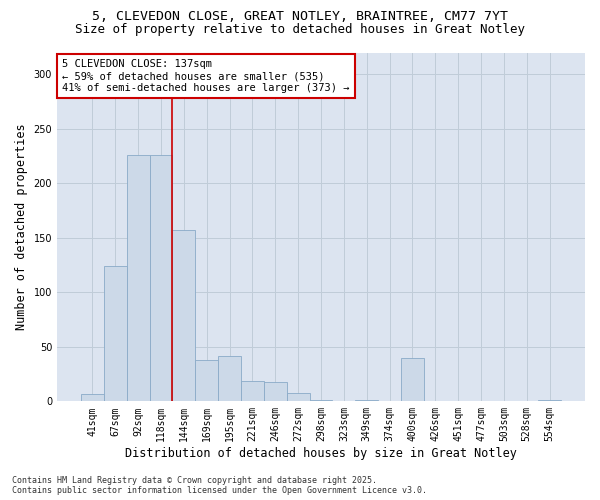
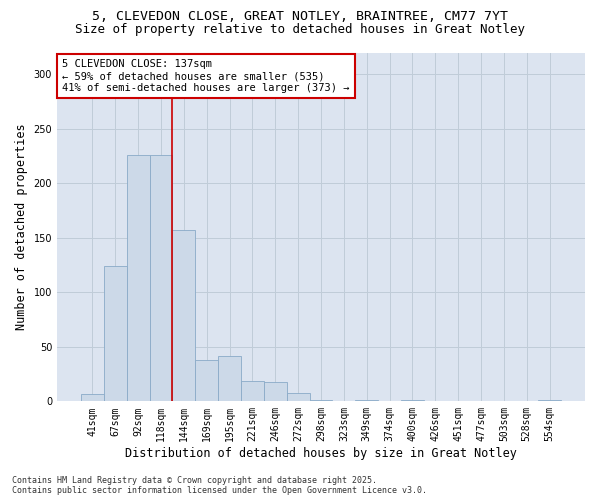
400sqm: 40 -> 1
